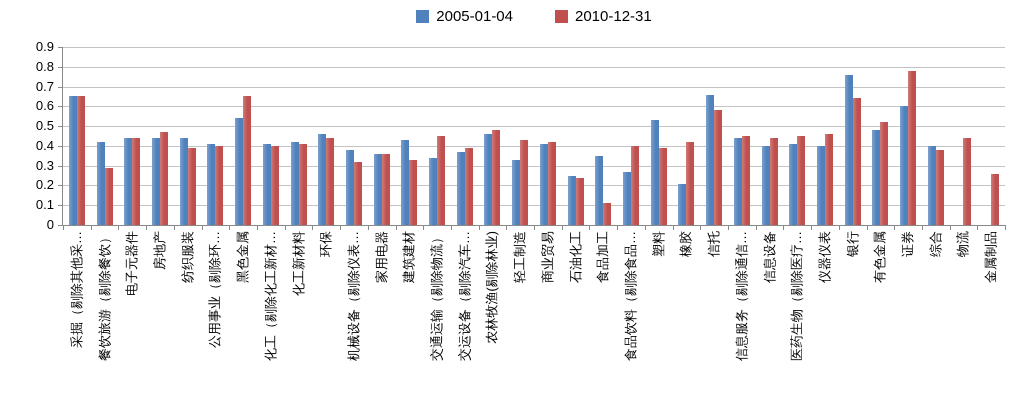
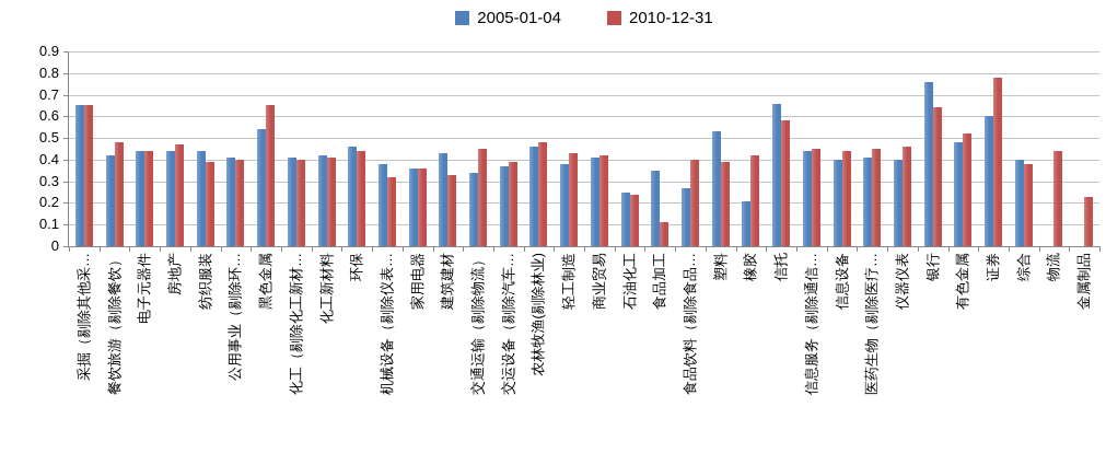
2010-12-31/餐饮旅游（剔除餐饮）: 0.29 -> 0.48
2005-01-04/轻工制造: 0.33 -> 0.38
2010-12-31/金属制品: 0.26 -> 0.23
